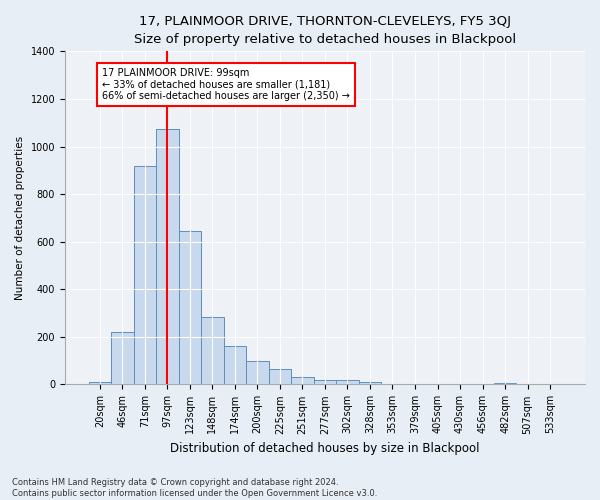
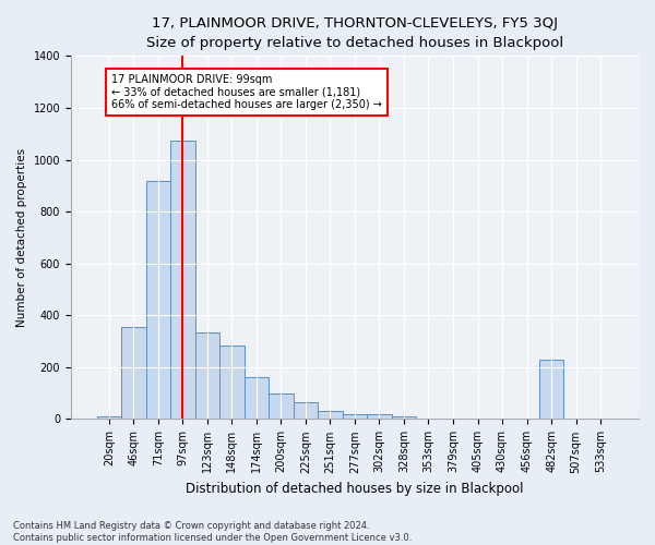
46sqm: 220 -> 355
123sqm: 645 -> 335
482sqm: 8 -> 230
